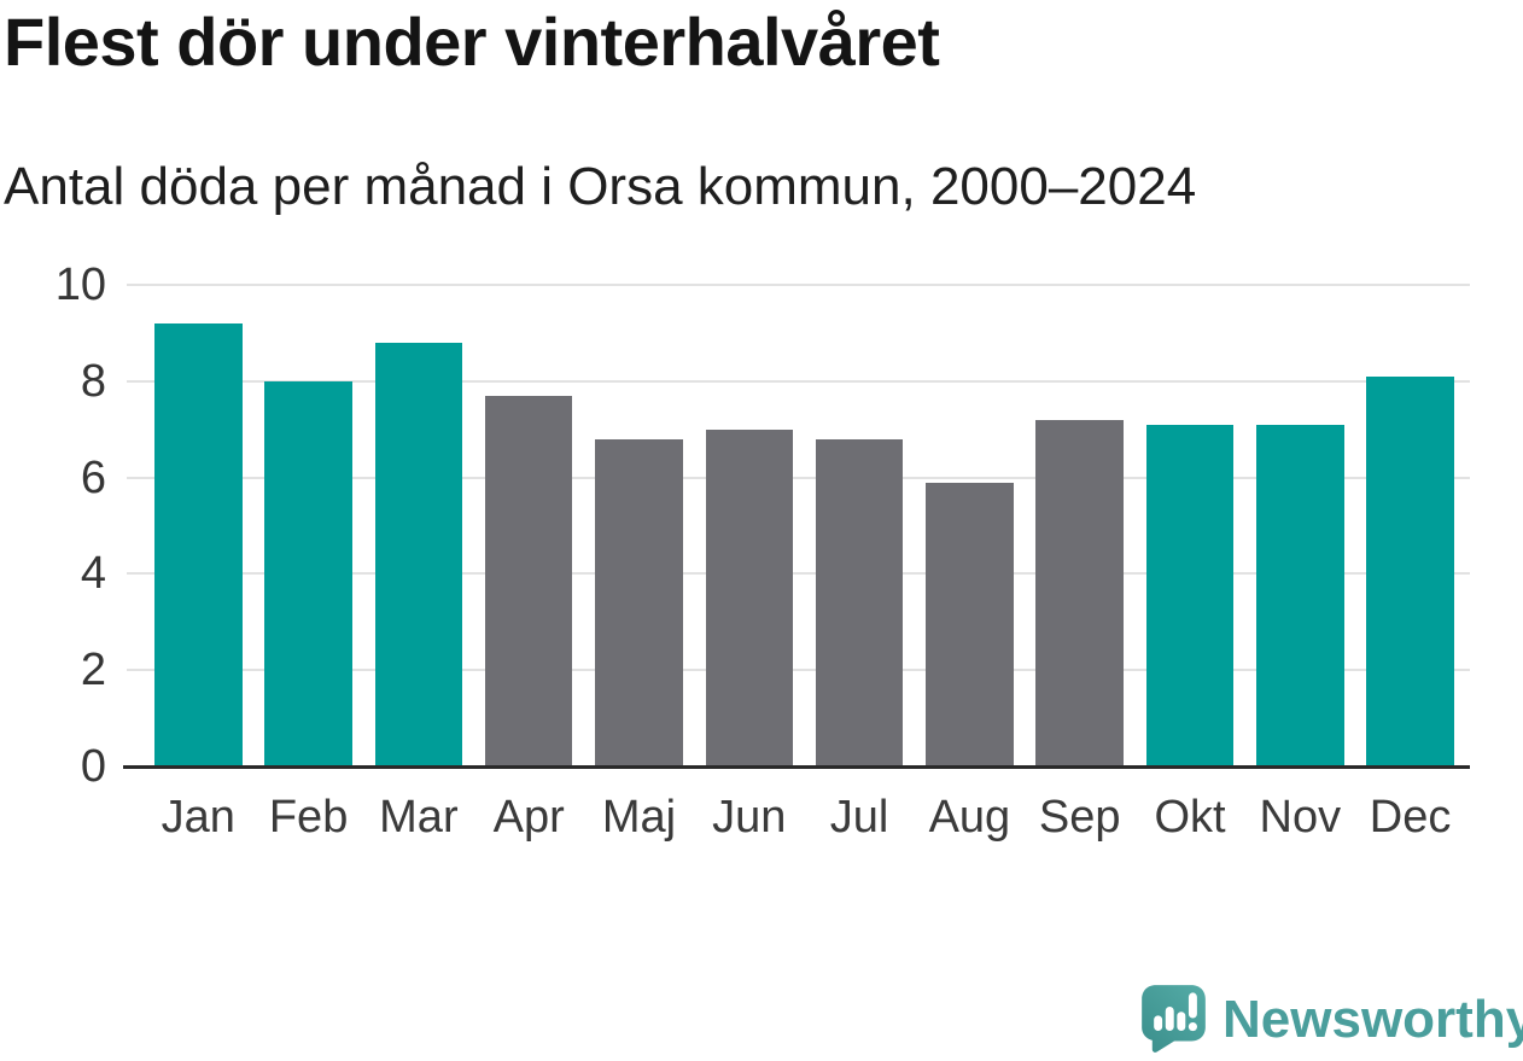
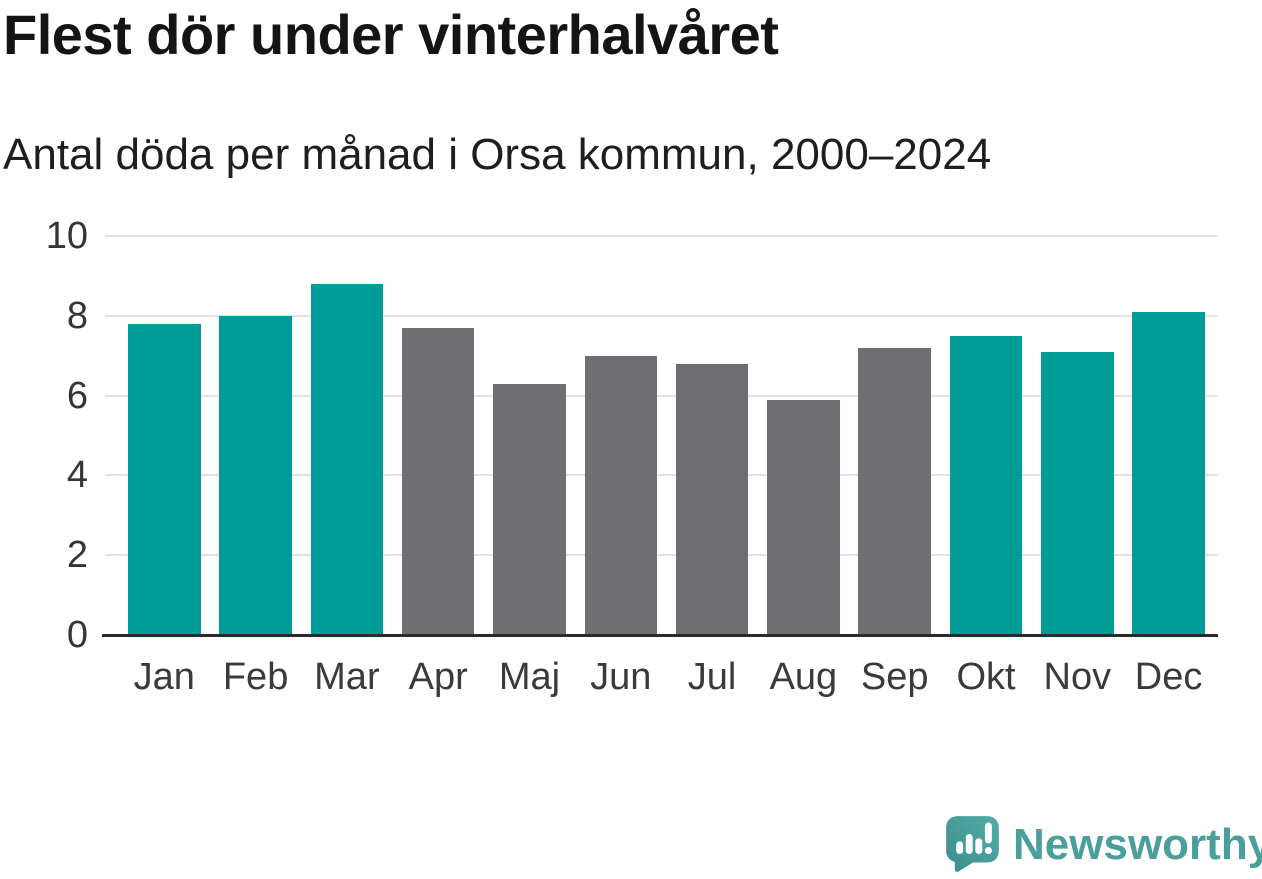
Jan: 9.2 -> 7.8
Maj: 6.8 -> 6.3
Okt: 7.1 -> 7.5
